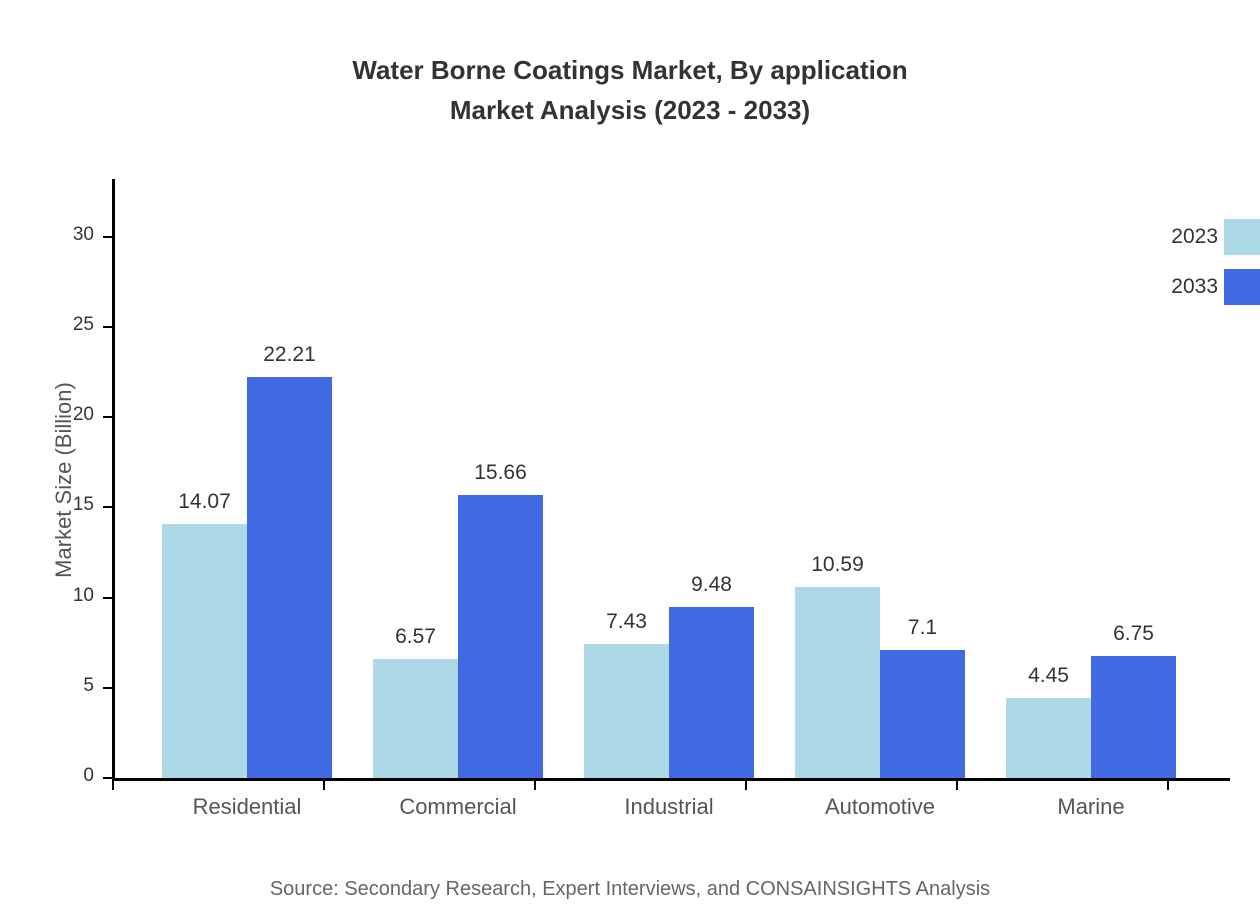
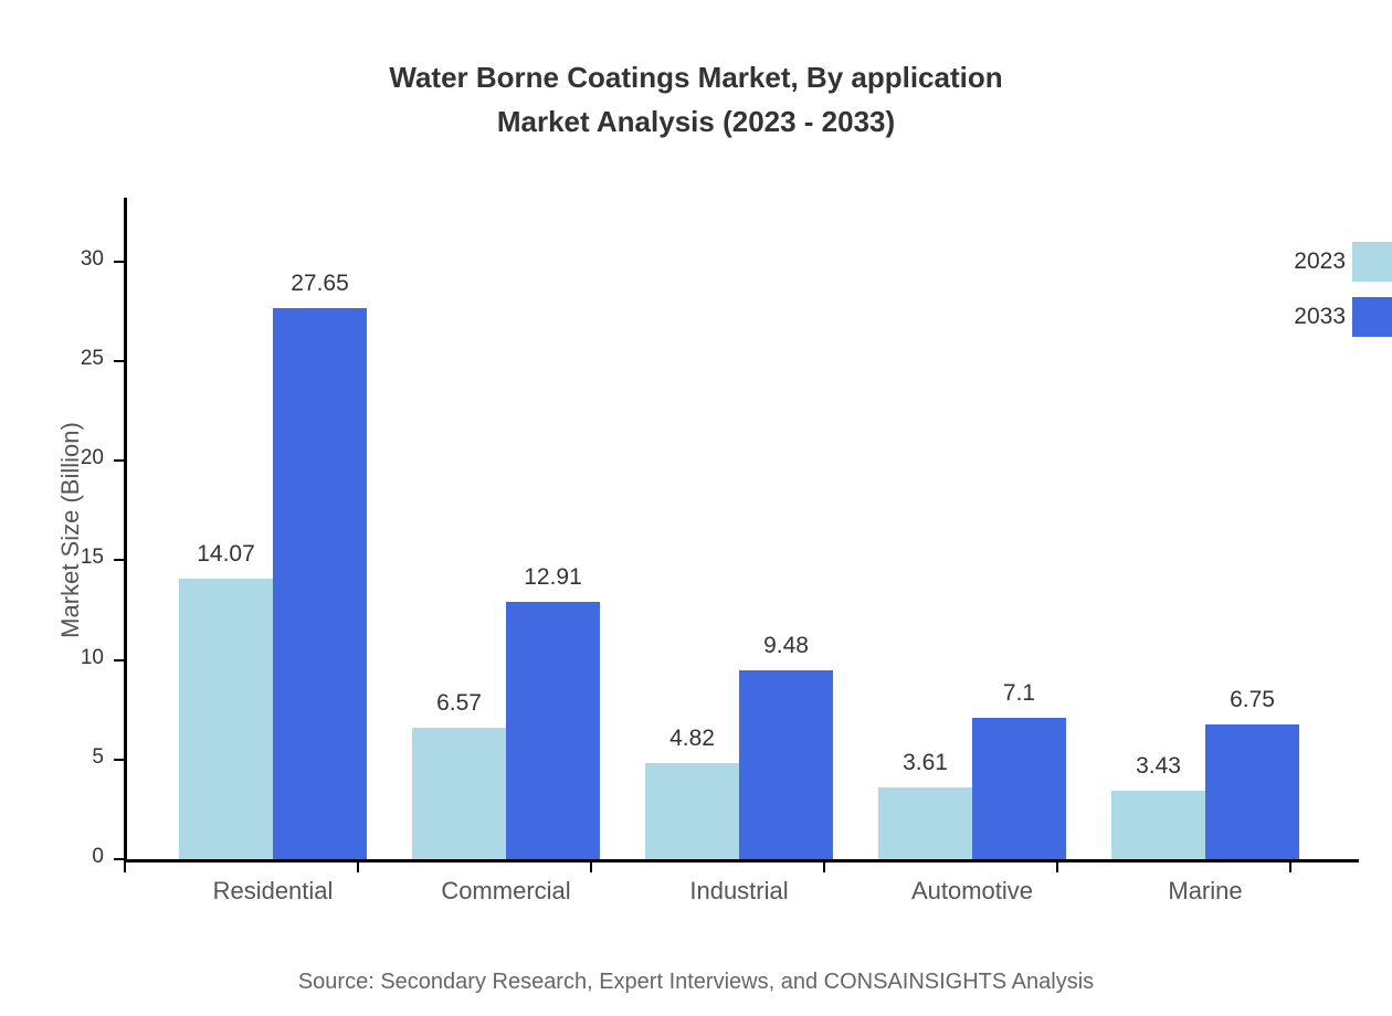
2033/Residential: 22.21 -> 27.65
2033/Commercial: 15.66 -> 12.91
2023/Industrial: 7.43 -> 4.82
2023/Automotive: 10.59 -> 3.61
2023/Marine: 4.45 -> 3.43
